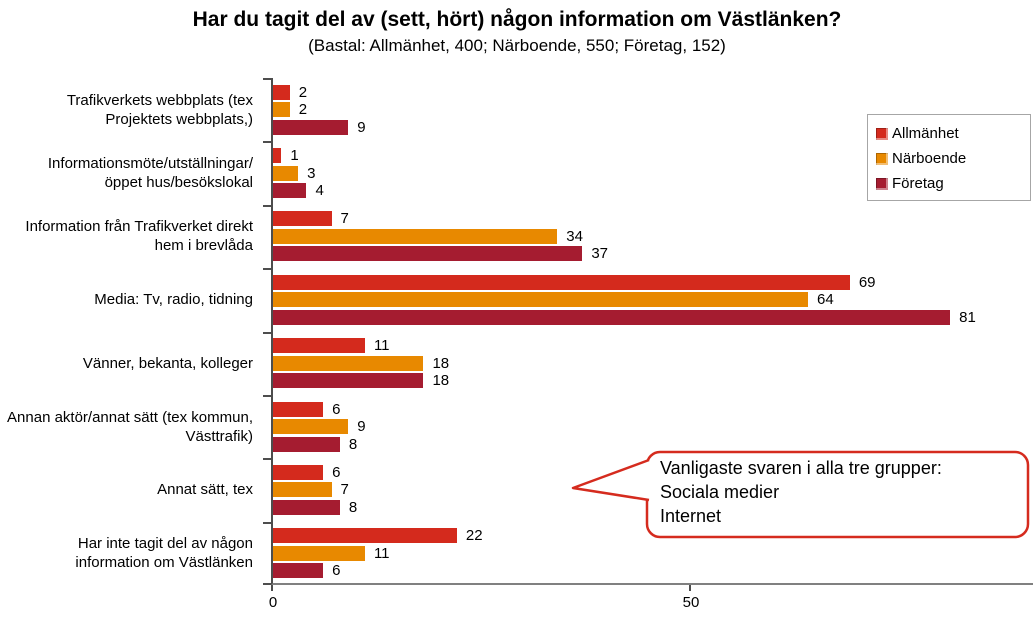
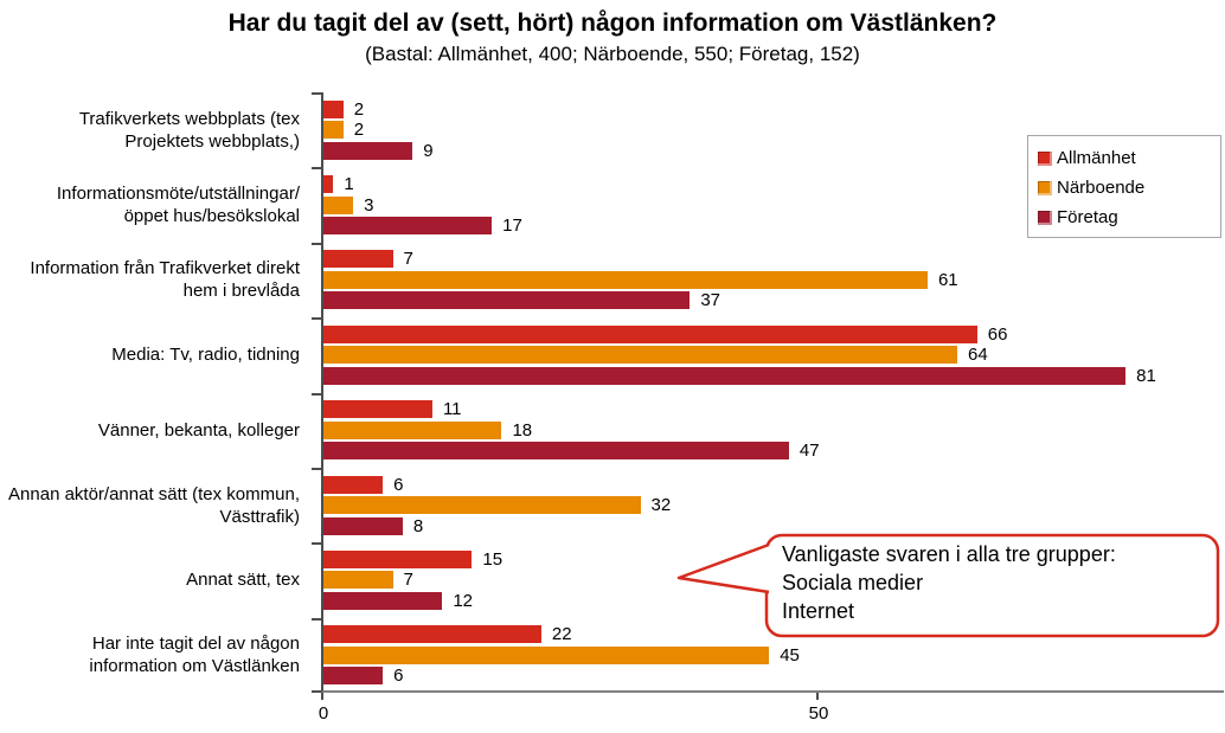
Företag/Informationsmöte/utställningar/ öppet hus/besökslokal: 4 -> 17
Närboende/Information från Trafikverket direkt hem i brevlåda: 34 -> 61
Allmänhet/Media: Tv, radio, tidning: 69 -> 66
Företag/Vänner, bekanta, kolleger: 18 -> 47
Närboende/Annan aktör/annat sätt (tex kommun, Västtrafik): 9 -> 32
Allmänhet/Annat sätt, tex: 6 -> 15
Företag/Annat sätt, tex: 8 -> 12
Närboende/Har inte tagit del av någon information om Västlänken: 11 -> 45
